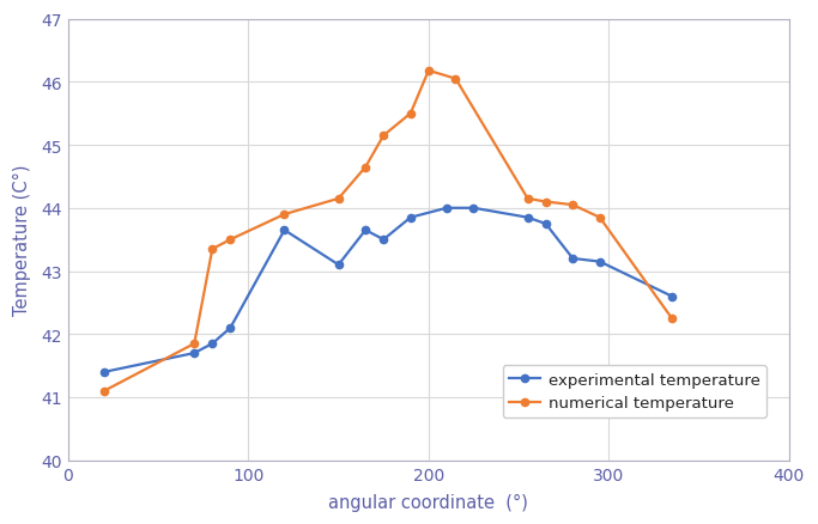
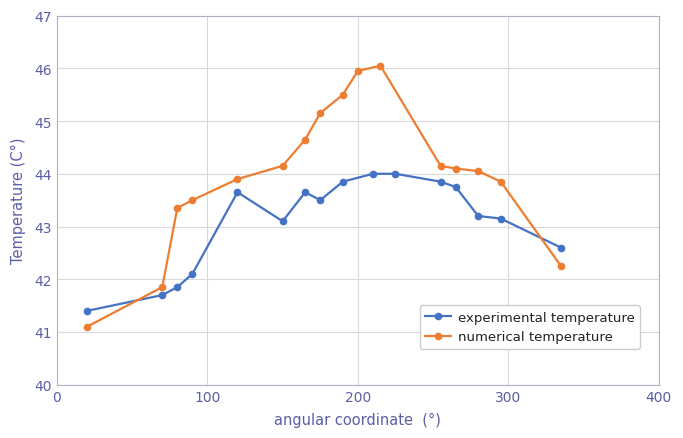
numerical temperature/200: 46.18 -> 45.95
